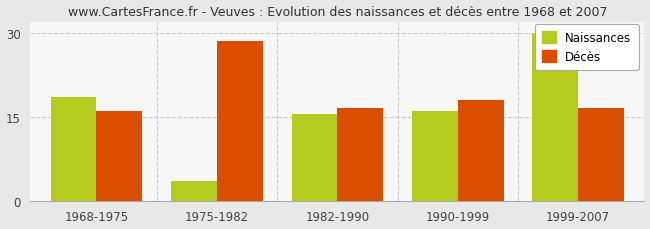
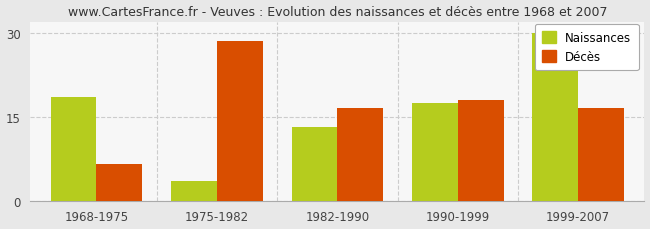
Décès/1968-1975: 16.0 -> 6.6
Naissances/1982-1990: 15.5 -> 13.2
Naissances/1990-1999: 16.0 -> 17.4
